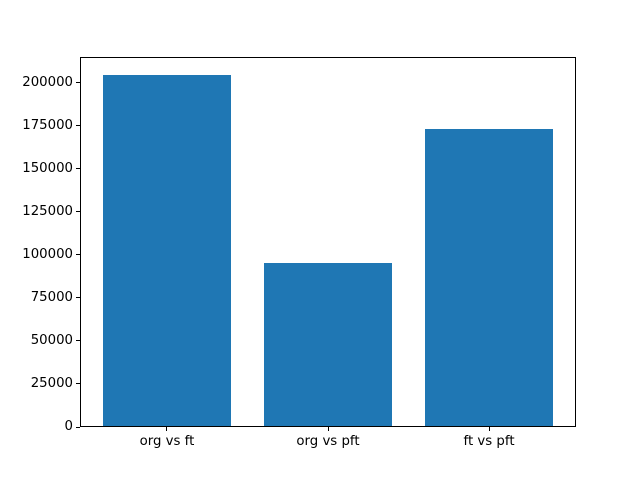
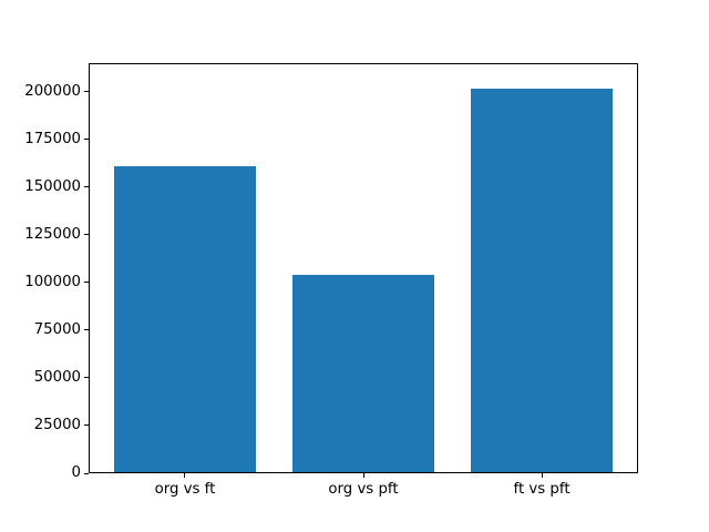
org vs ft: 205000 -> 161000
org vs pft: 95000 -> 104000
ft vs pft: 174000 -> 202000
